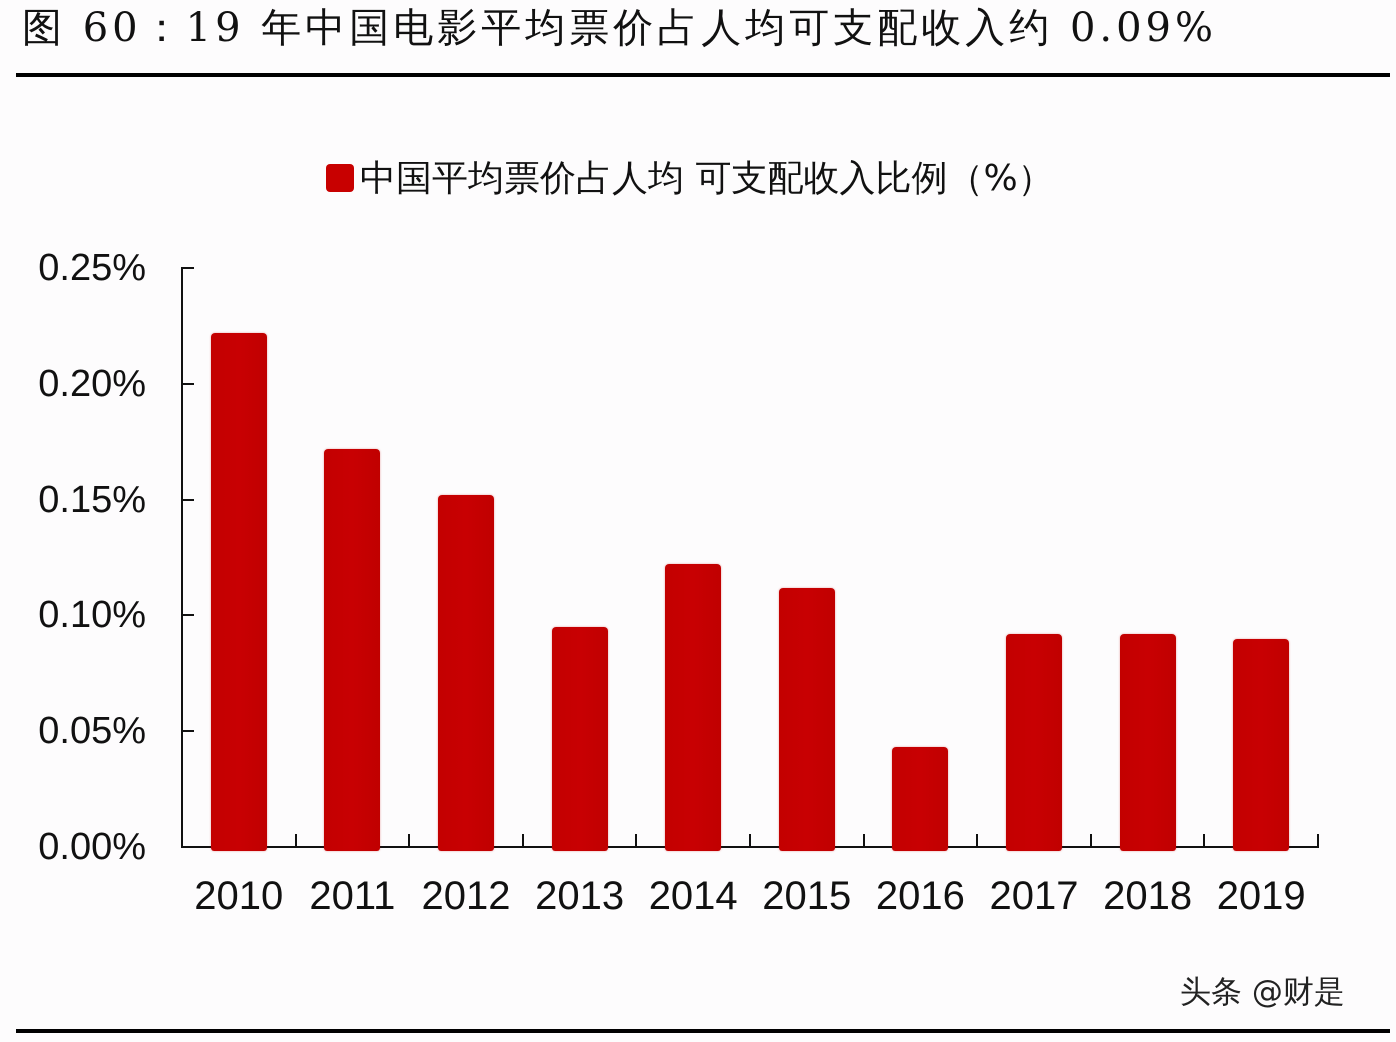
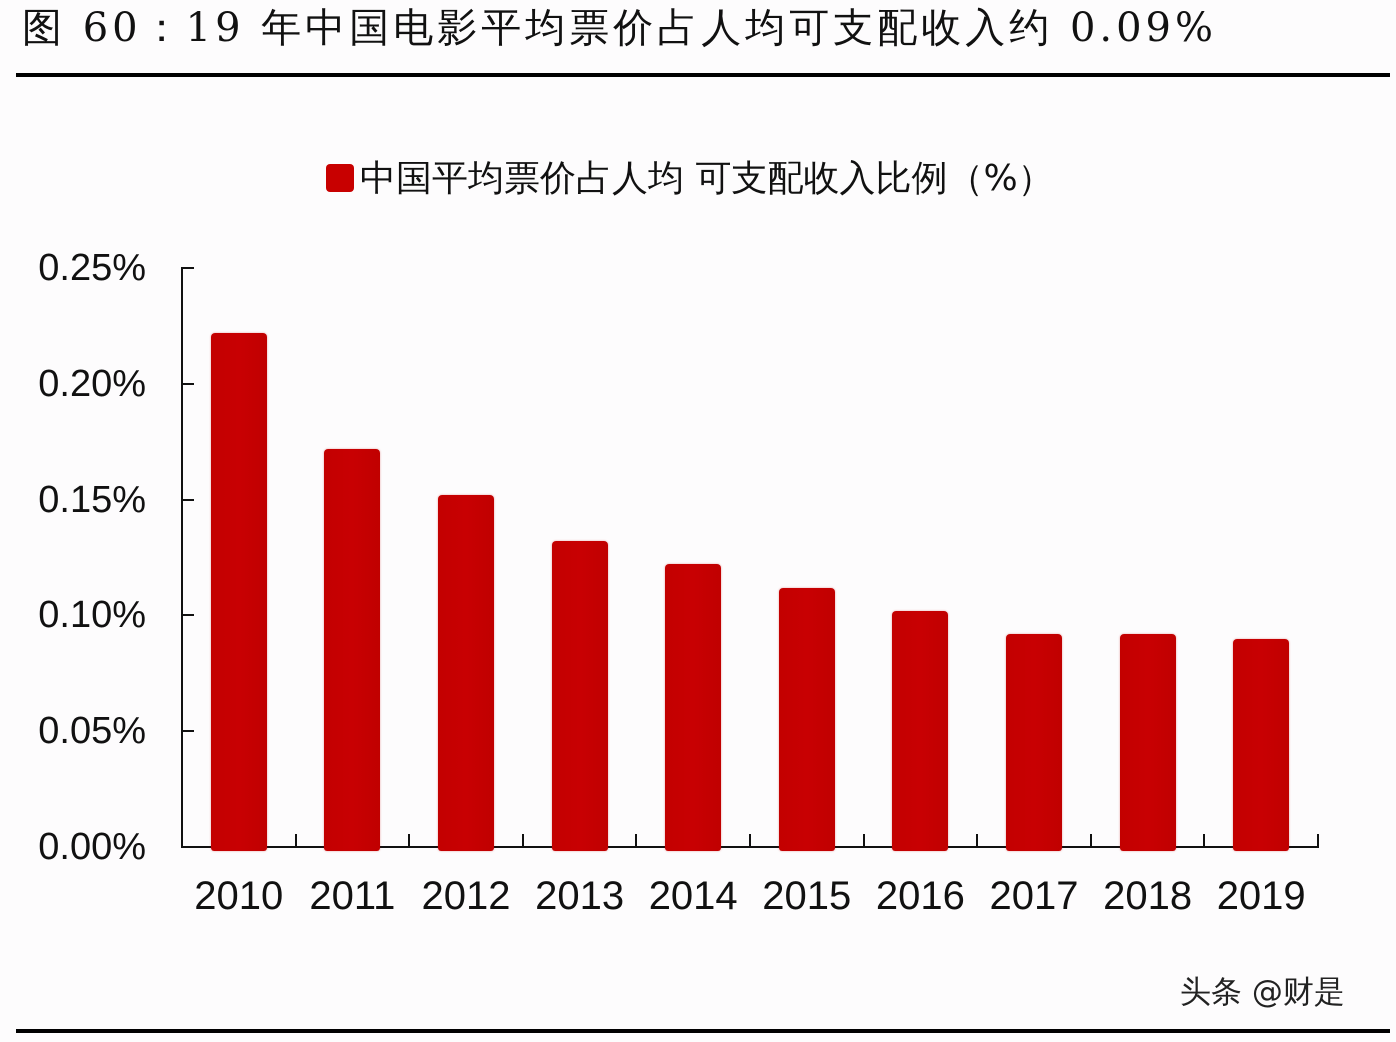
2013: 0.095% -> 0.132%
2016: 0.043% -> 0.102%
